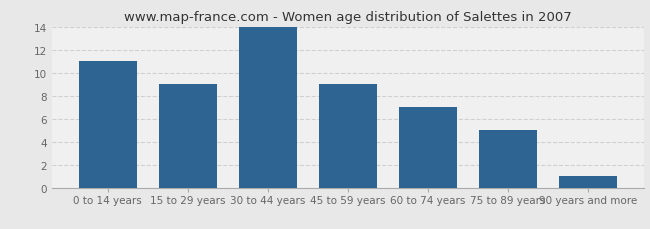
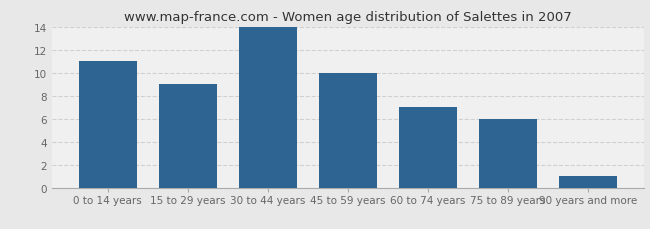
45 to 59 years: 9 -> 10
75 to 89 years: 5 -> 6
